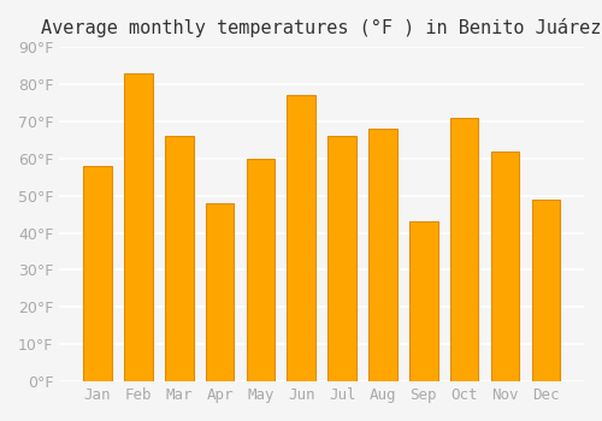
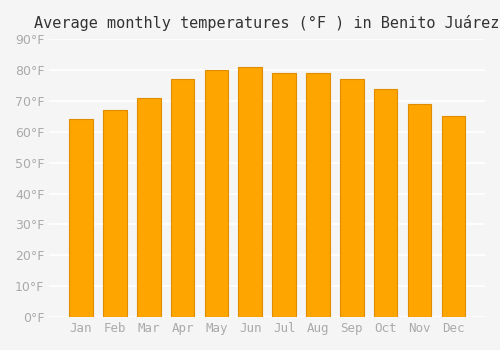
Jan: 58°F -> 64°F
Feb: 83°F -> 67°F
Mar: 66°F -> 71°F
Apr: 48°F -> 77°F
May: 60°F -> 80°F
Jun: 77°F -> 81°F
Jul: 66°F -> 79°F
Aug: 68°F -> 79°F
Sep: 43°F -> 77°F
Oct: 71°F -> 74°F
Nov: 62°F -> 69°F
Dec: 49°F -> 65°F
